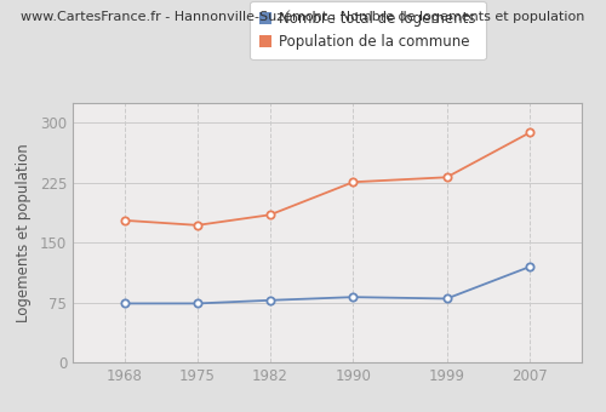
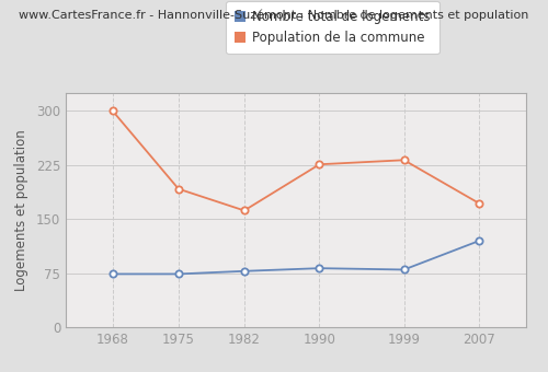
Population de la commune/1968: 178 -> 300
Population de la commune/1975: 172 -> 192
Population de la commune/1982: 185 -> 162
Population de la commune/2007: 288 -> 172
